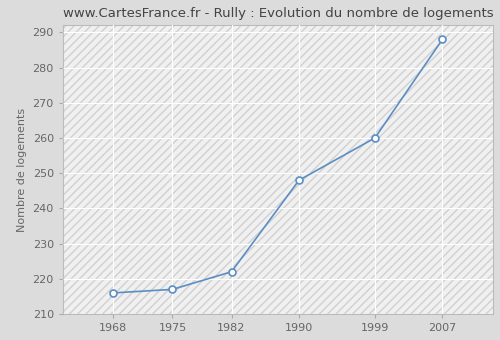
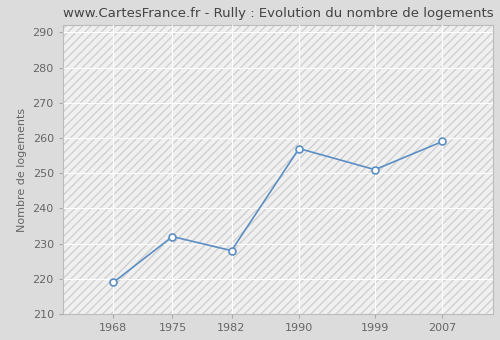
1968: 216 -> 219
1975: 217 -> 232
1982: 222 -> 228
1990: 248 -> 257
1999: 260 -> 251
2007: 288 -> 259
